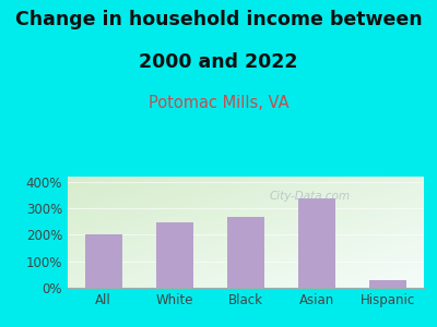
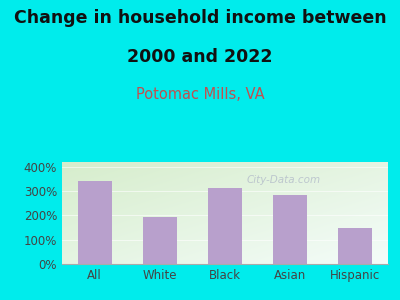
All: 200% -> 340%
White: 248% -> 195%
Black: 268% -> 315%
Asian: 338% -> 285%
Hispanic: 30% -> 150%
